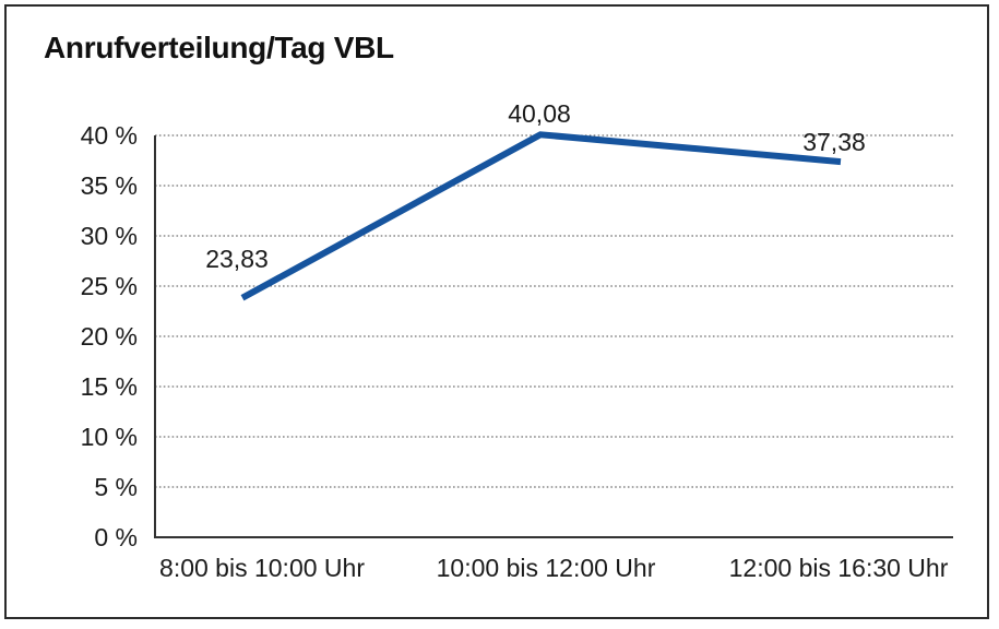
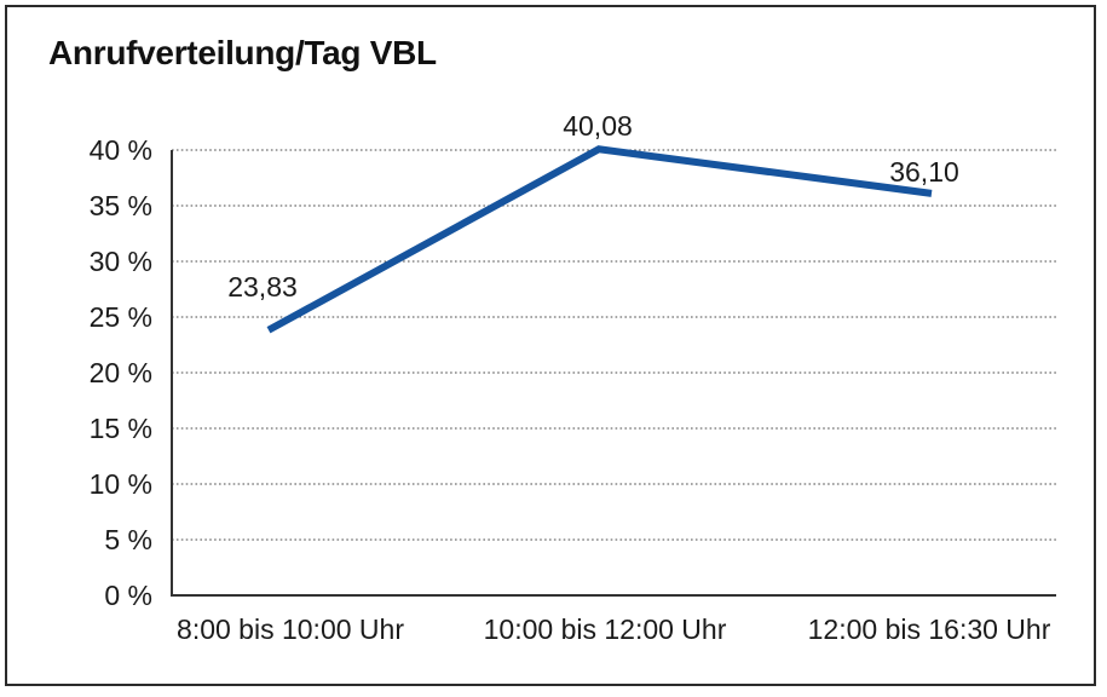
12:00 bis 16:30 Uhr: 37,38 -> 36,10
